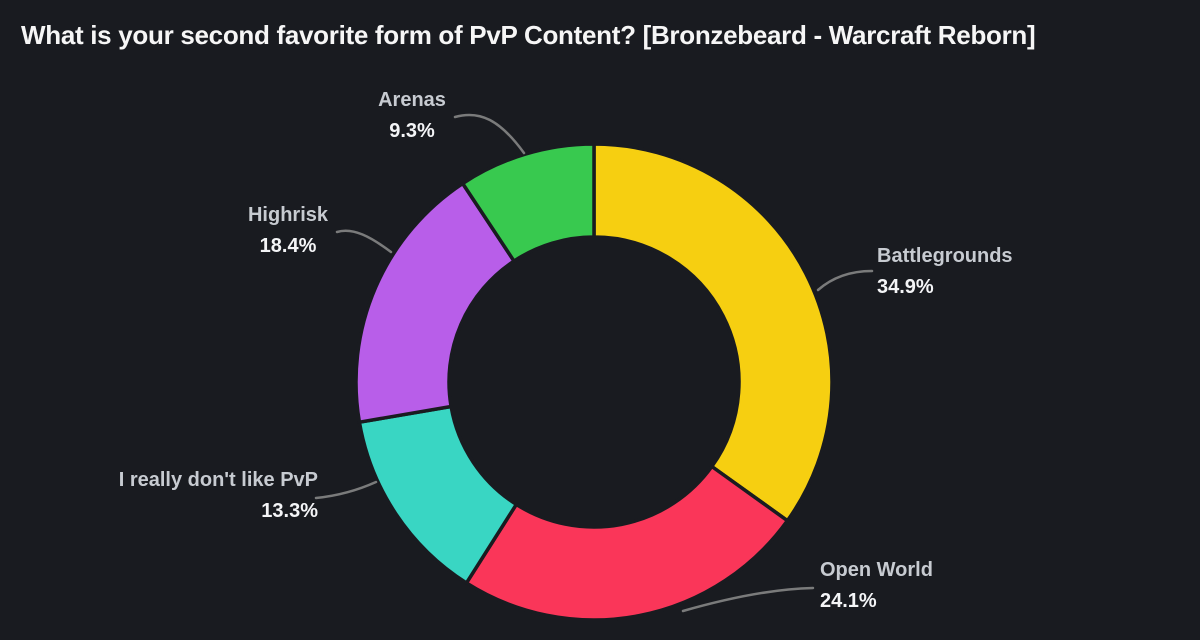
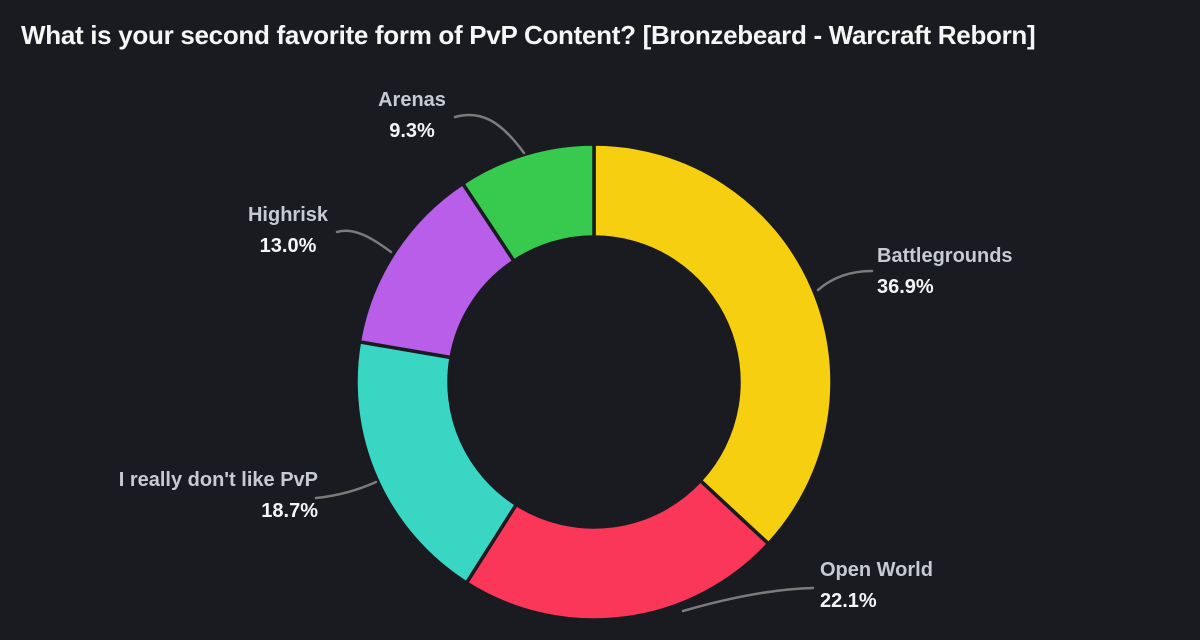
Battlegrounds: 34.9% -> 36.9%
Open World: 24.1% -> 22.1%
I really don't like PvP: 13.3% -> 18.7%
Highrisk: 18.4% -> 13.0%
